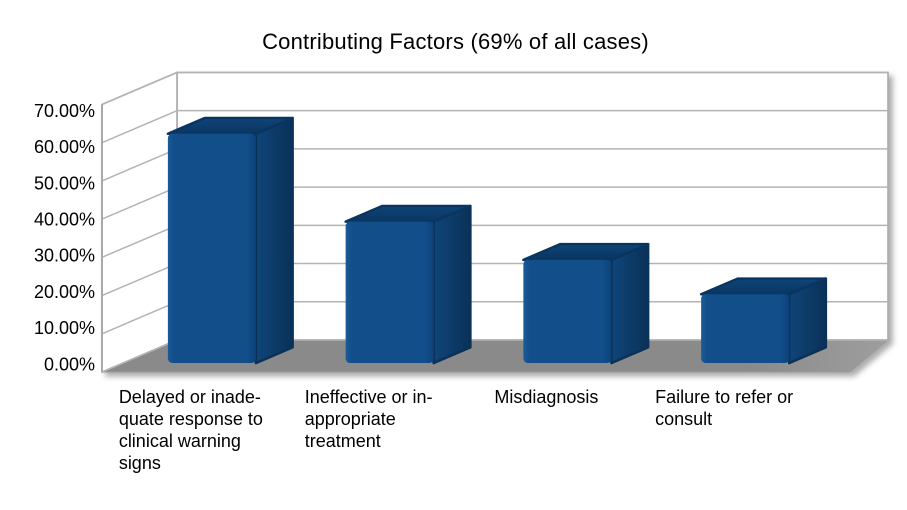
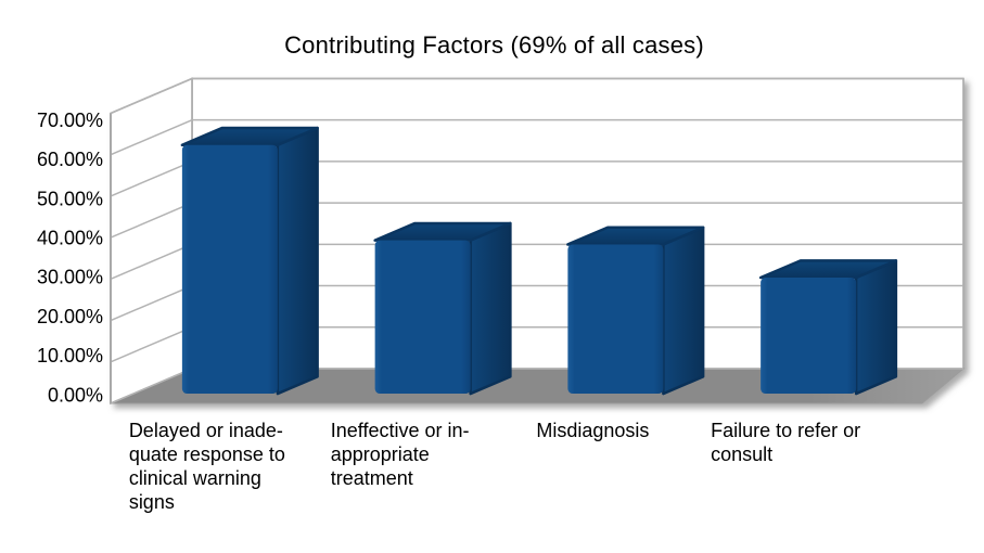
Misdiagnosis: 27% -> 36%
Failure to refer or consult: 18% -> 28%
